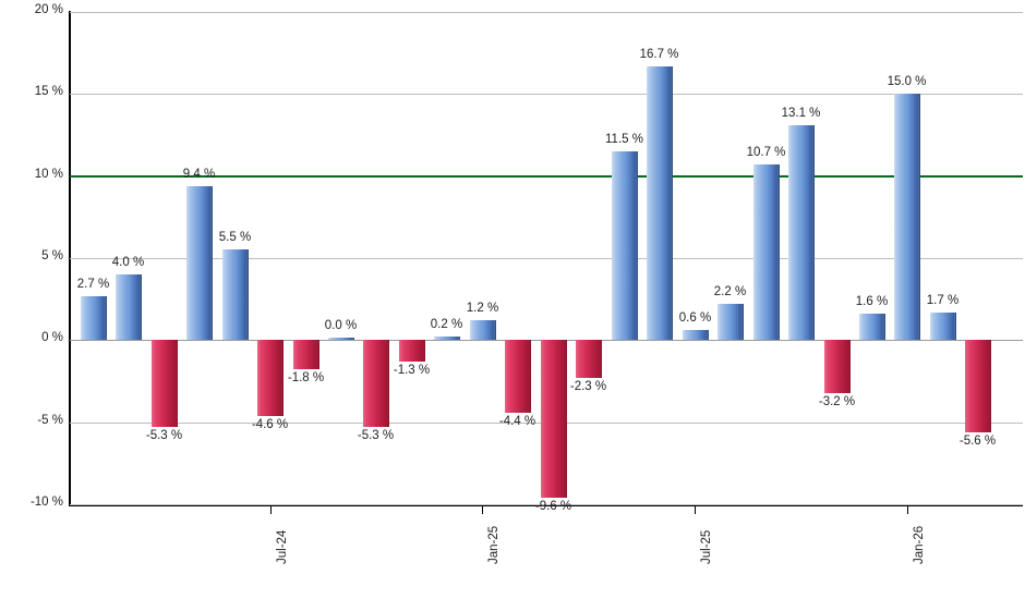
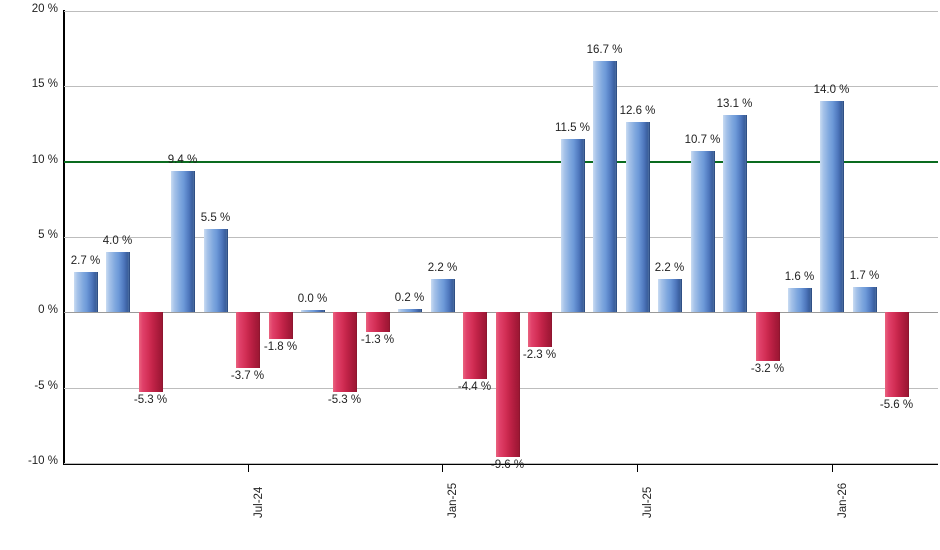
Jul-24: -4.6 -> -3.7
Jan-25: 1.2 -> 2.2
Jul-25: 0.6 -> 12.6
Jan-26: 15.0 -> 14.0
